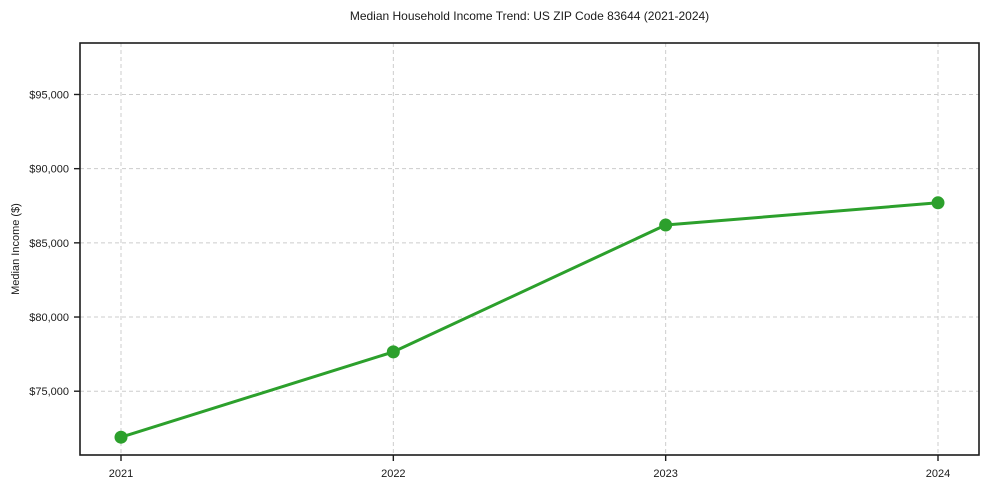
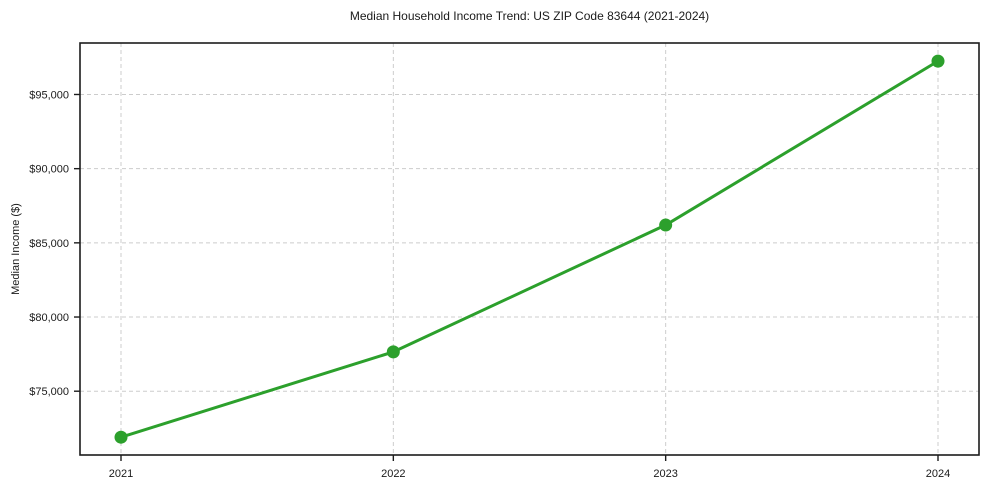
2024: $87700 -> $97200
